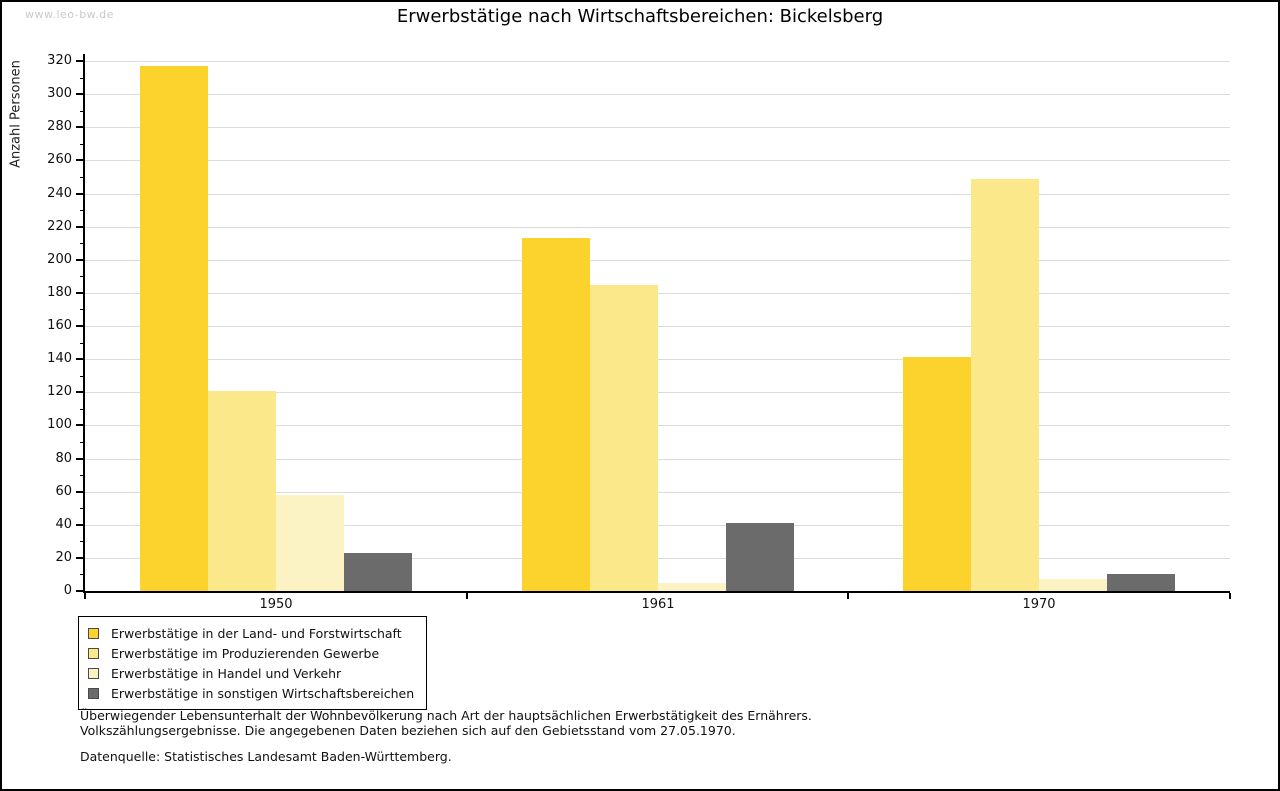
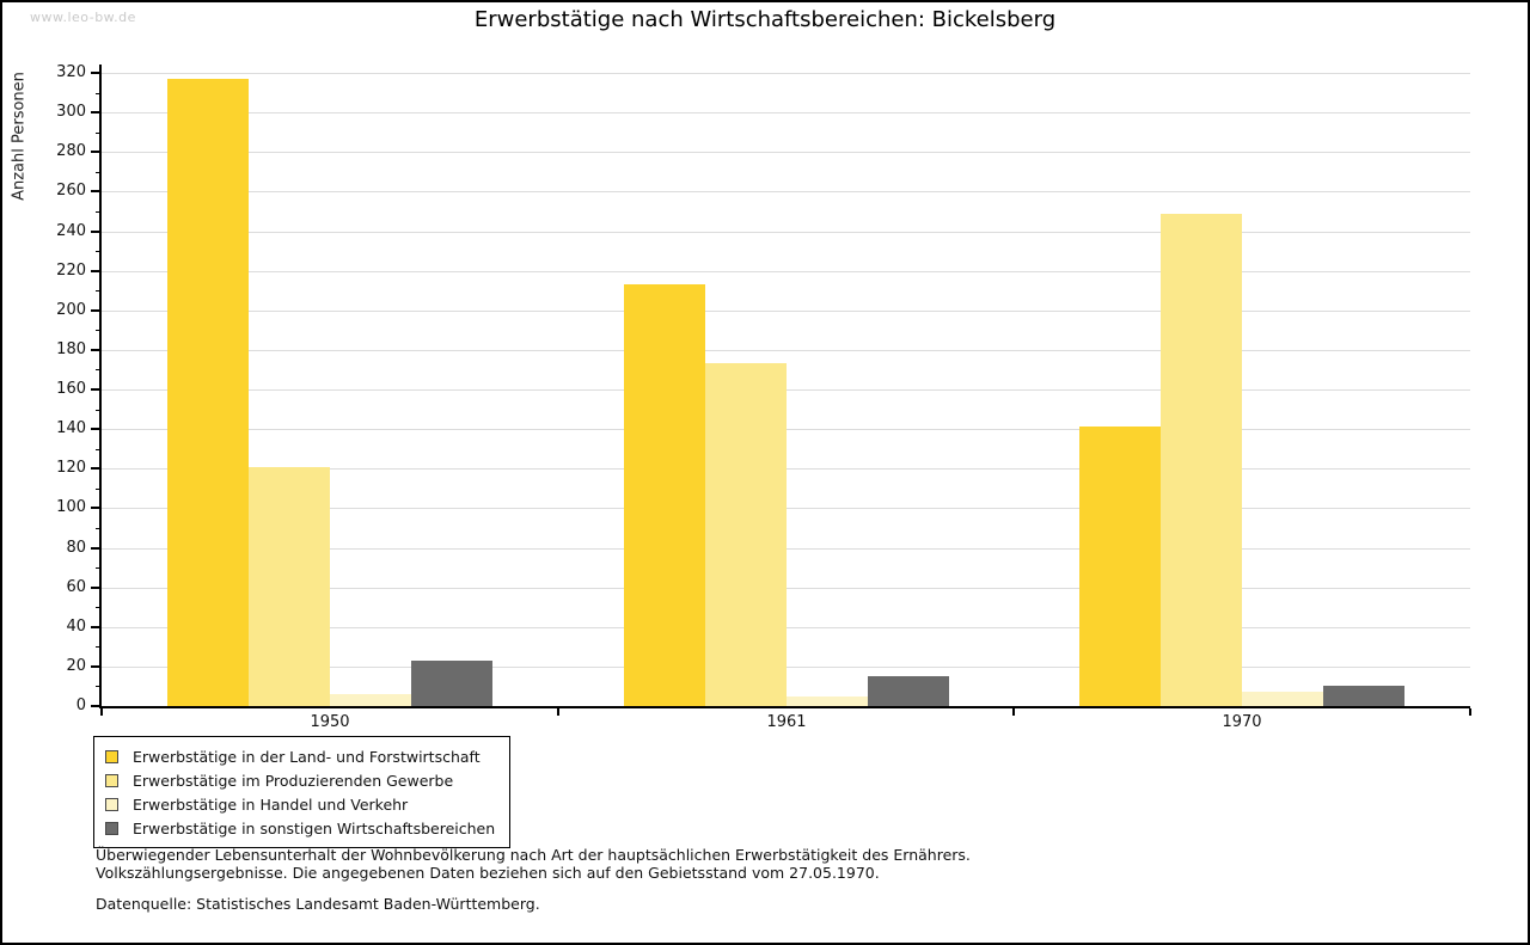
Erwerbstätige in Handel und Verkehr/1950: 58 -> 6
Erwerbstätige im Produzierenden Gewerbe/1961: 185 -> 173
Erwerbstätige in sonstigen Wirtschaftsbereichen/1961: 41 -> 15
